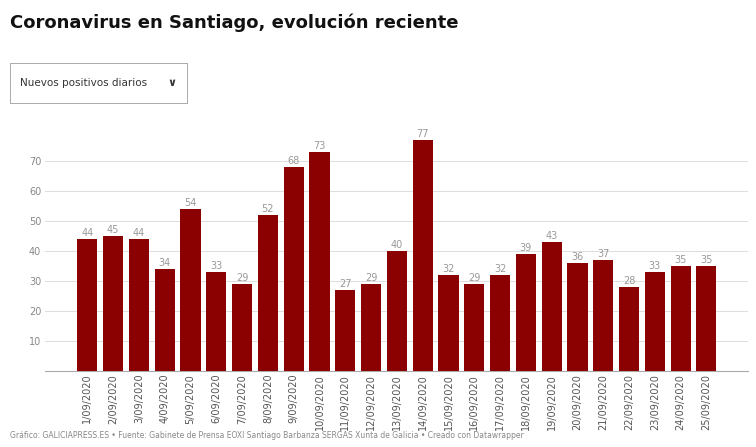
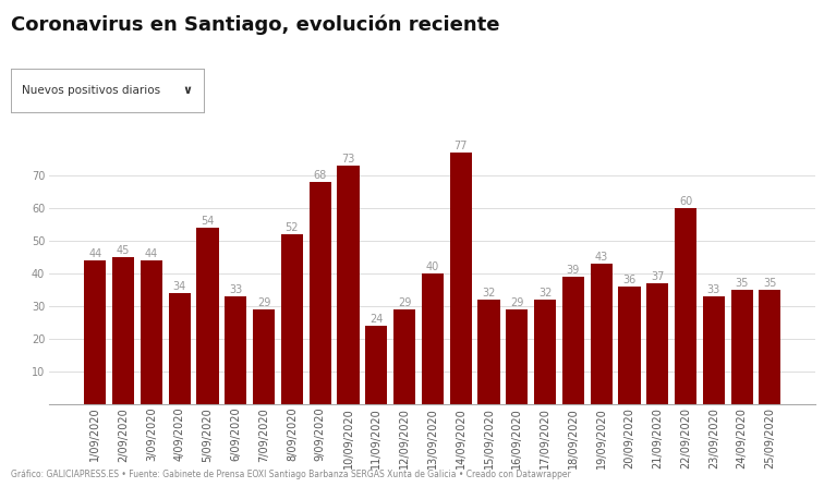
11/09/2020: 27 -> 24
22/09/2020: 28 -> 60
